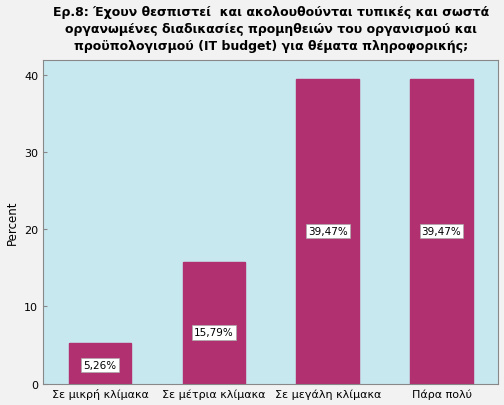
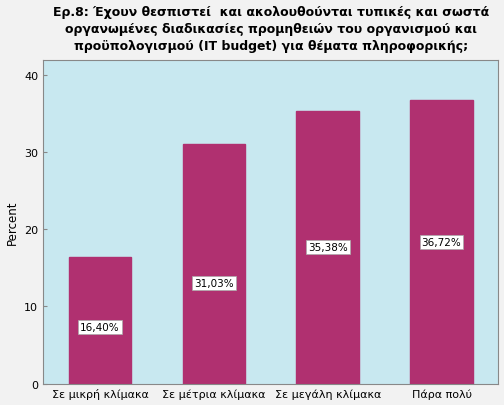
Σε μικρή κλίμακα: 5,26% -> 16,40%
Σε μέτρια κλίμακα: 15,79% -> 31,03%
Σε μεγάλη κλίμακα: 39,47% -> 35,38%
Πάρα πολύ: 39,47% -> 36,72%
